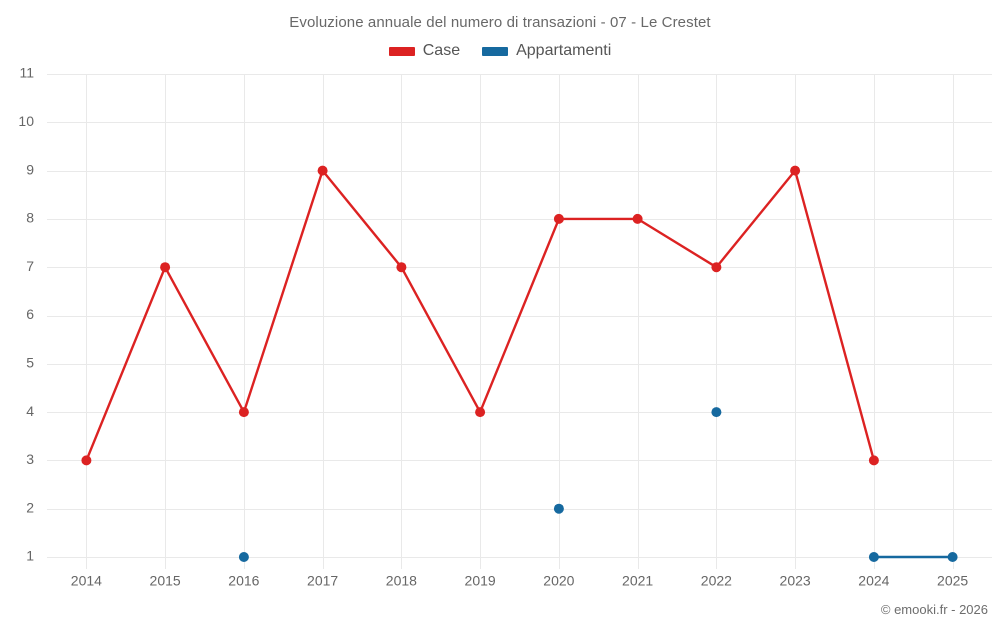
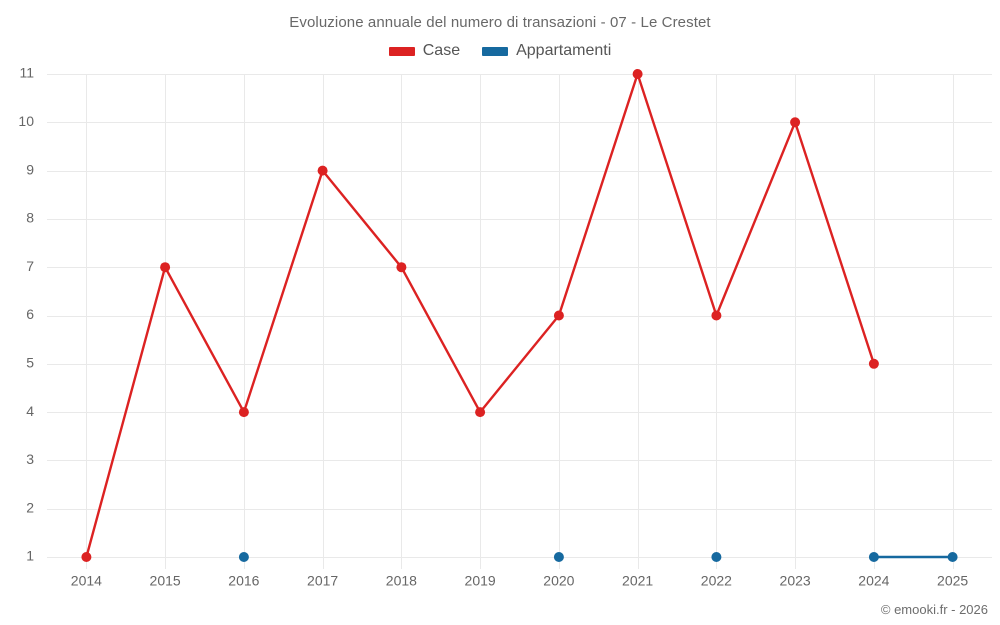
Case/2014: 3 -> 1
Case/2020: 8 -> 6
Appartamenti/2020: 2 -> 1
Case/2021: 8 -> 11
Case/2022: 7 -> 6
Appartamenti/2022: 4 -> 1
Case/2023: 9 -> 10
Case/2024: 3 -> 5
